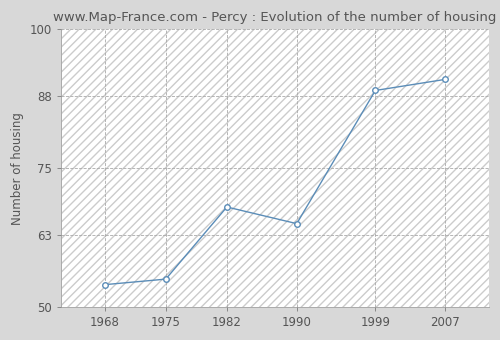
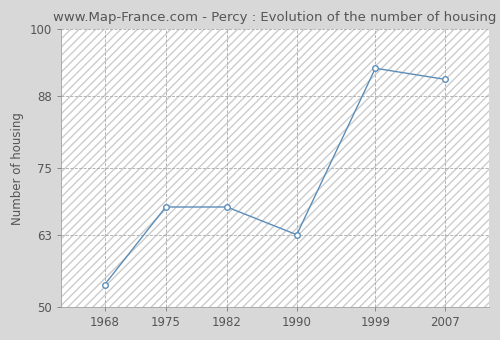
1975: 55 -> 68
1990: 65 -> 63
1999: 89 -> 93
